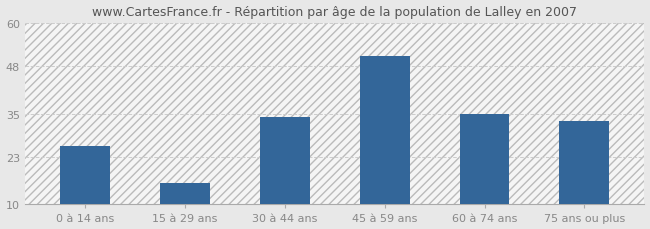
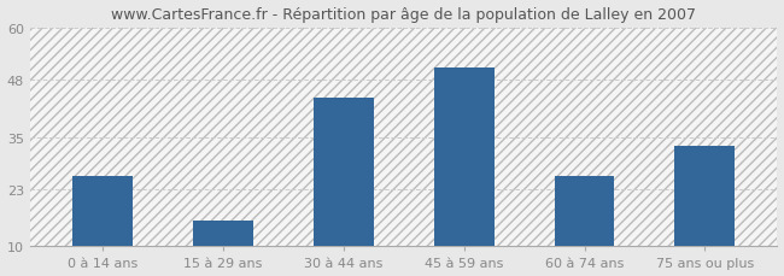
30 à 44 ans: 34 -> 44
60 à 74 ans: 35 -> 26
